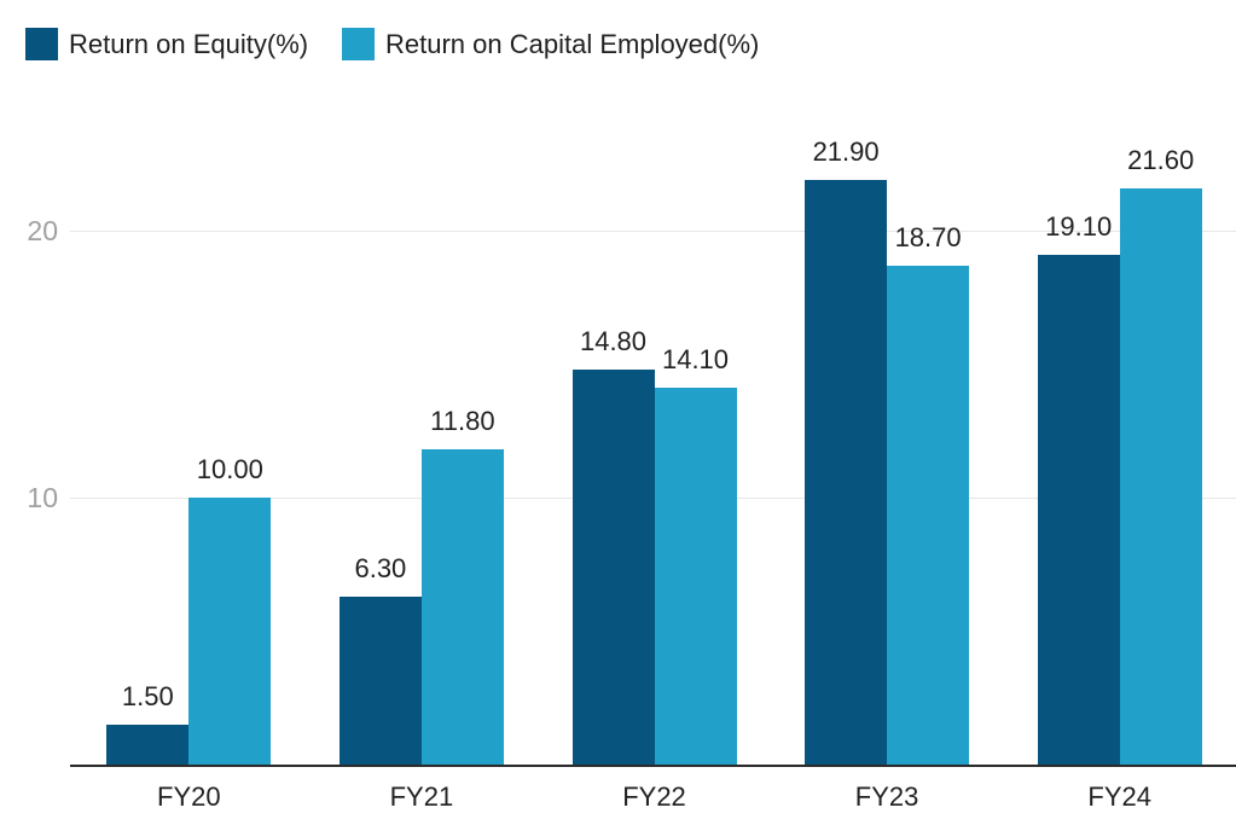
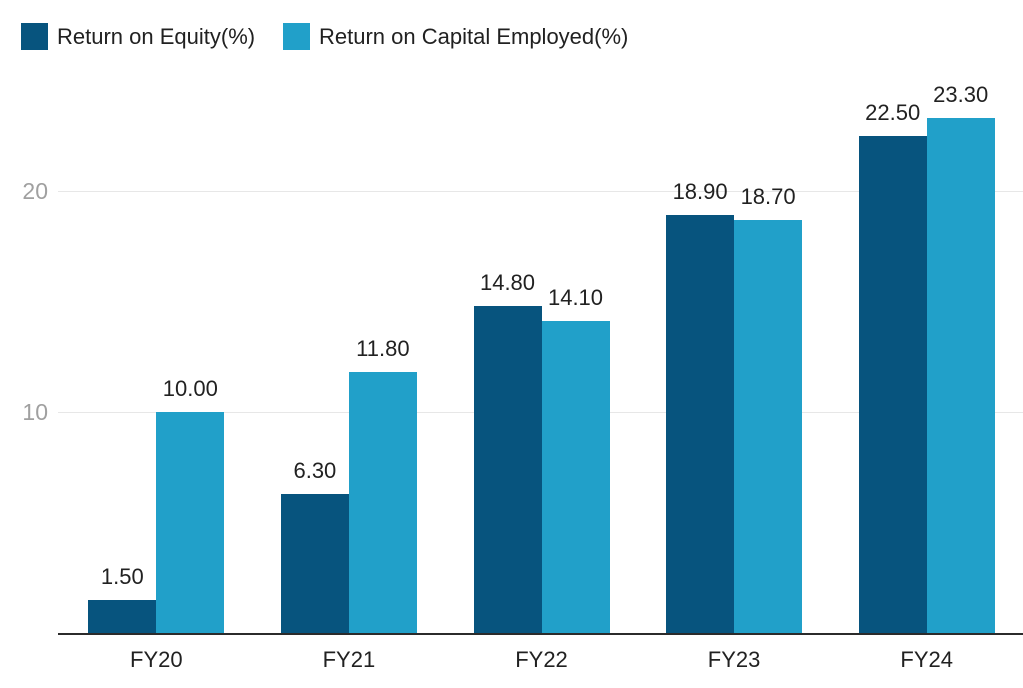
Return on Equity(%)/FY23: 21.90 -> 18.90
Return on Equity(%)/FY24: 19.10 -> 22.50
Return on Capital Employed(%)/FY24: 21.60 -> 23.30
